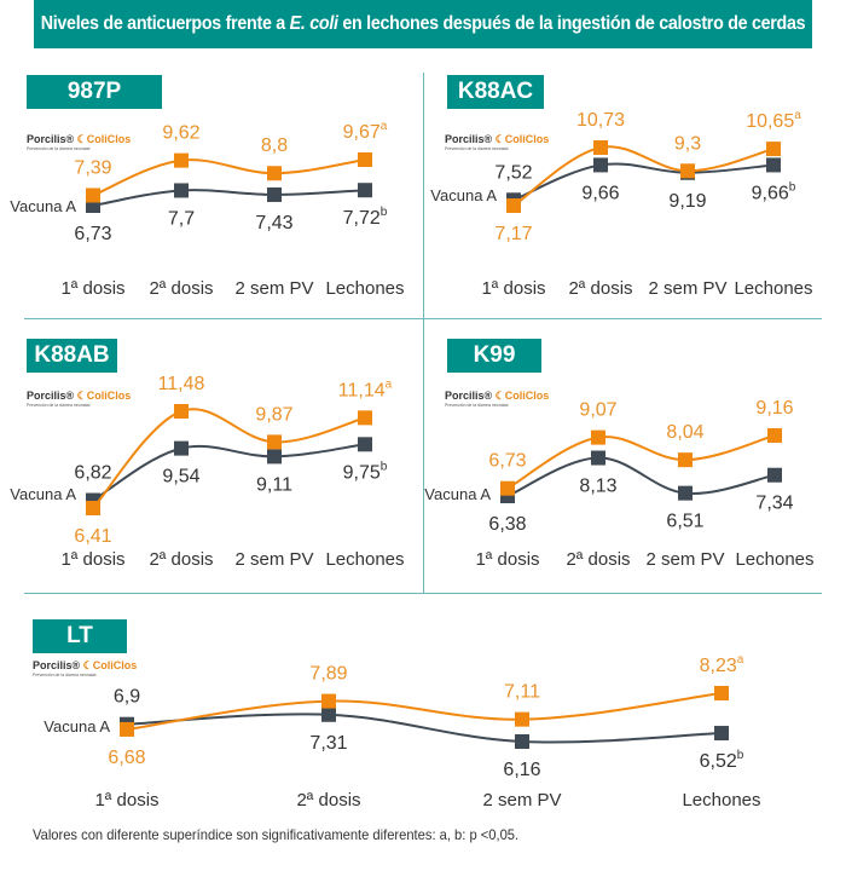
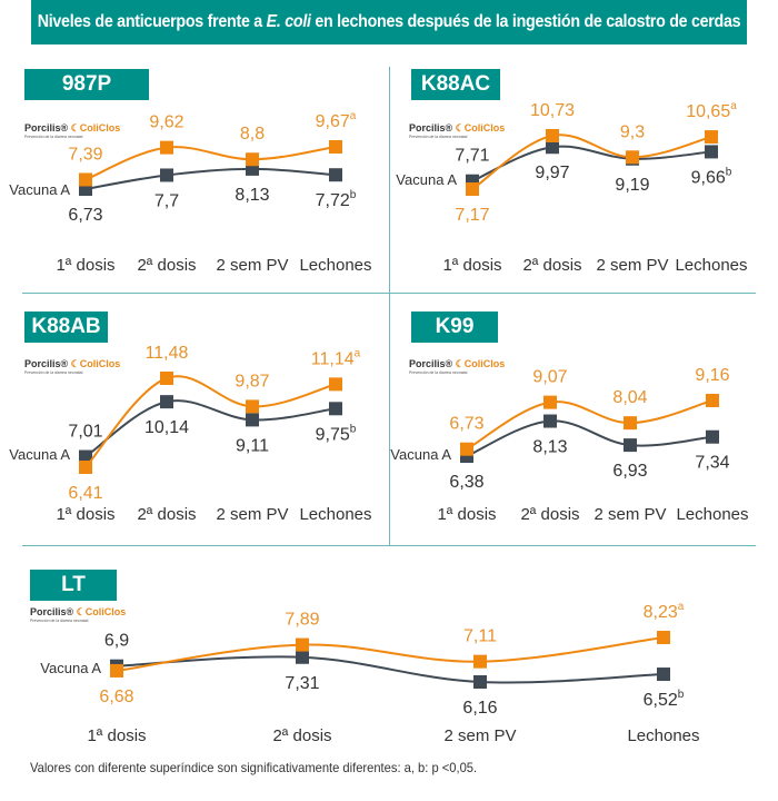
987P/Vacuna A/2 sem PV: 7,43 -> 8,13
K88AC/Vacuna A/1ª dosis: 7,52 -> 7,71
K88AC/Vacuna A/2ª dosis: 9,66 -> 9,97
K88AB/Vacuna A/1ª dosis: 6,82 -> 7,01
K88AB/Vacuna A/2ª dosis: 9,54 -> 10,14
K99/Vacuna A/2 sem PV: 6,51 -> 6,93
